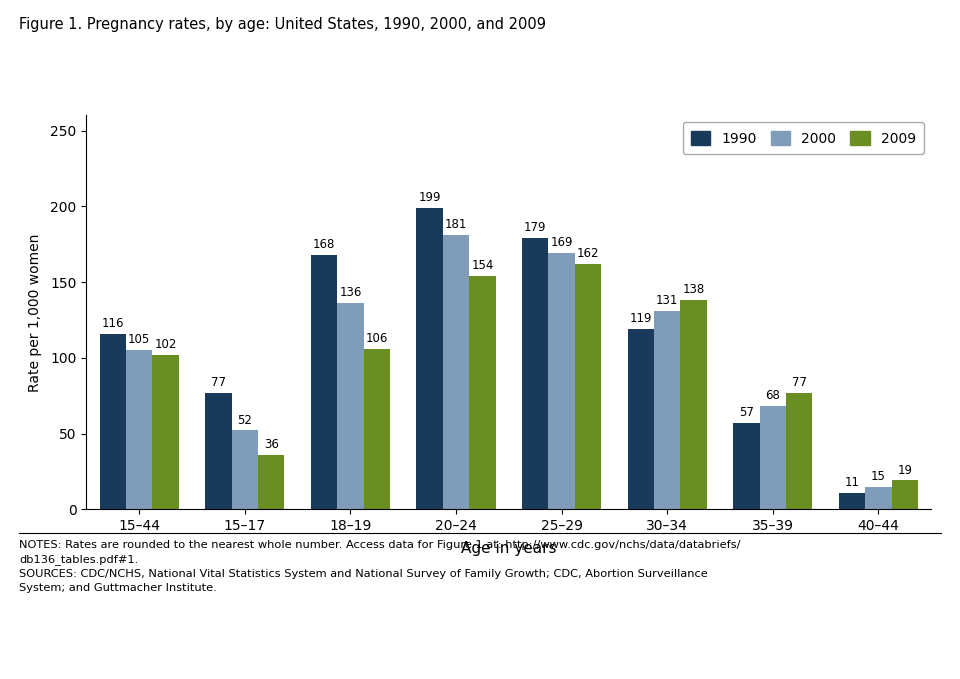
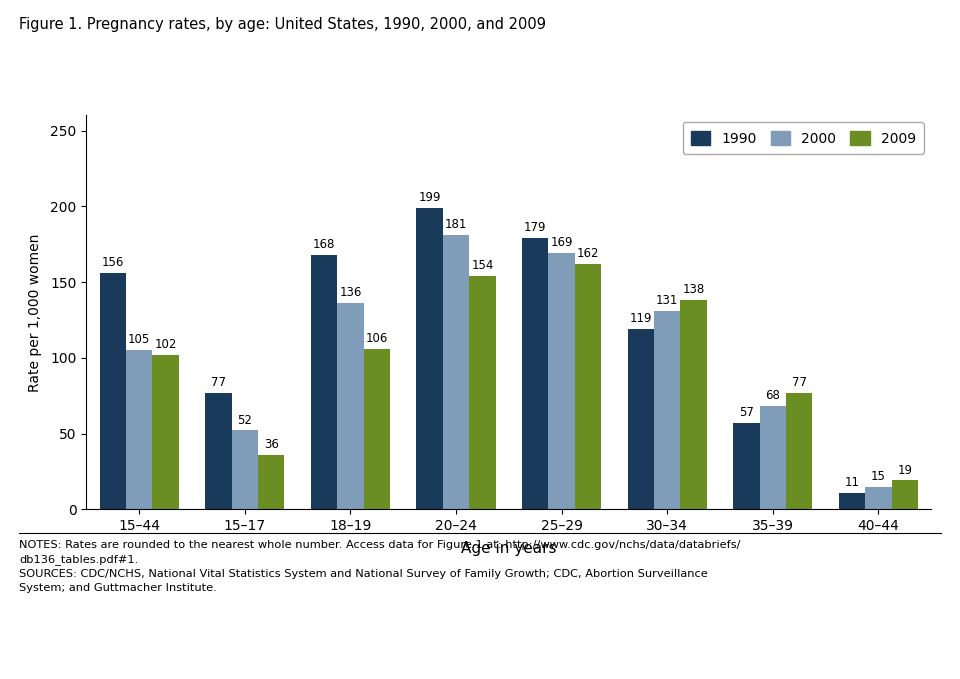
1990/15–44: 116 -> 156
